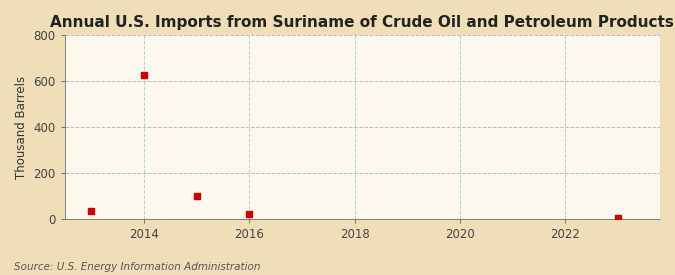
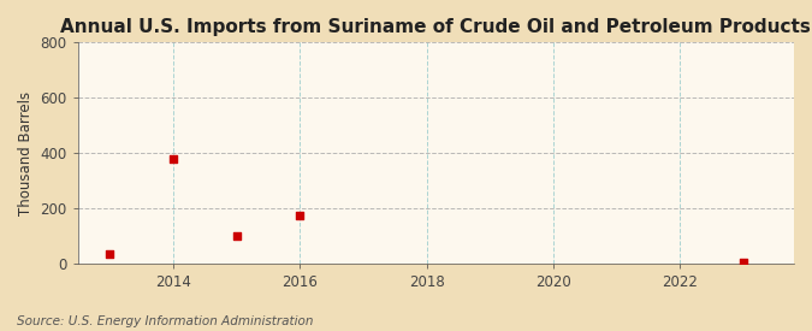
2014: 625 -> 380
2016: 22 -> 175
